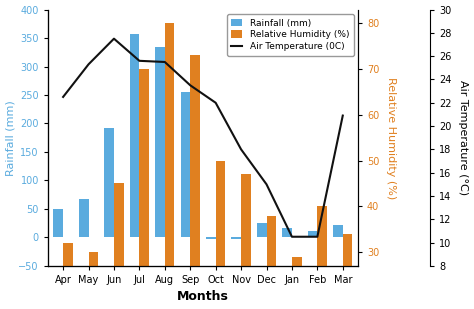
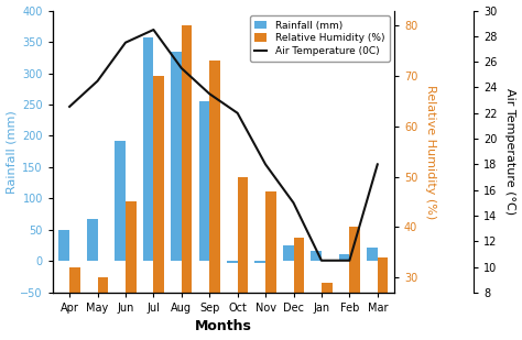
Air Temperature (0C)/May: 25.3 -> 24.5
Air Temperature (0C)/Jul: 25.6 -> 28.5
Air Temperature (0C)/Mar: 20.9 -> 18.0
